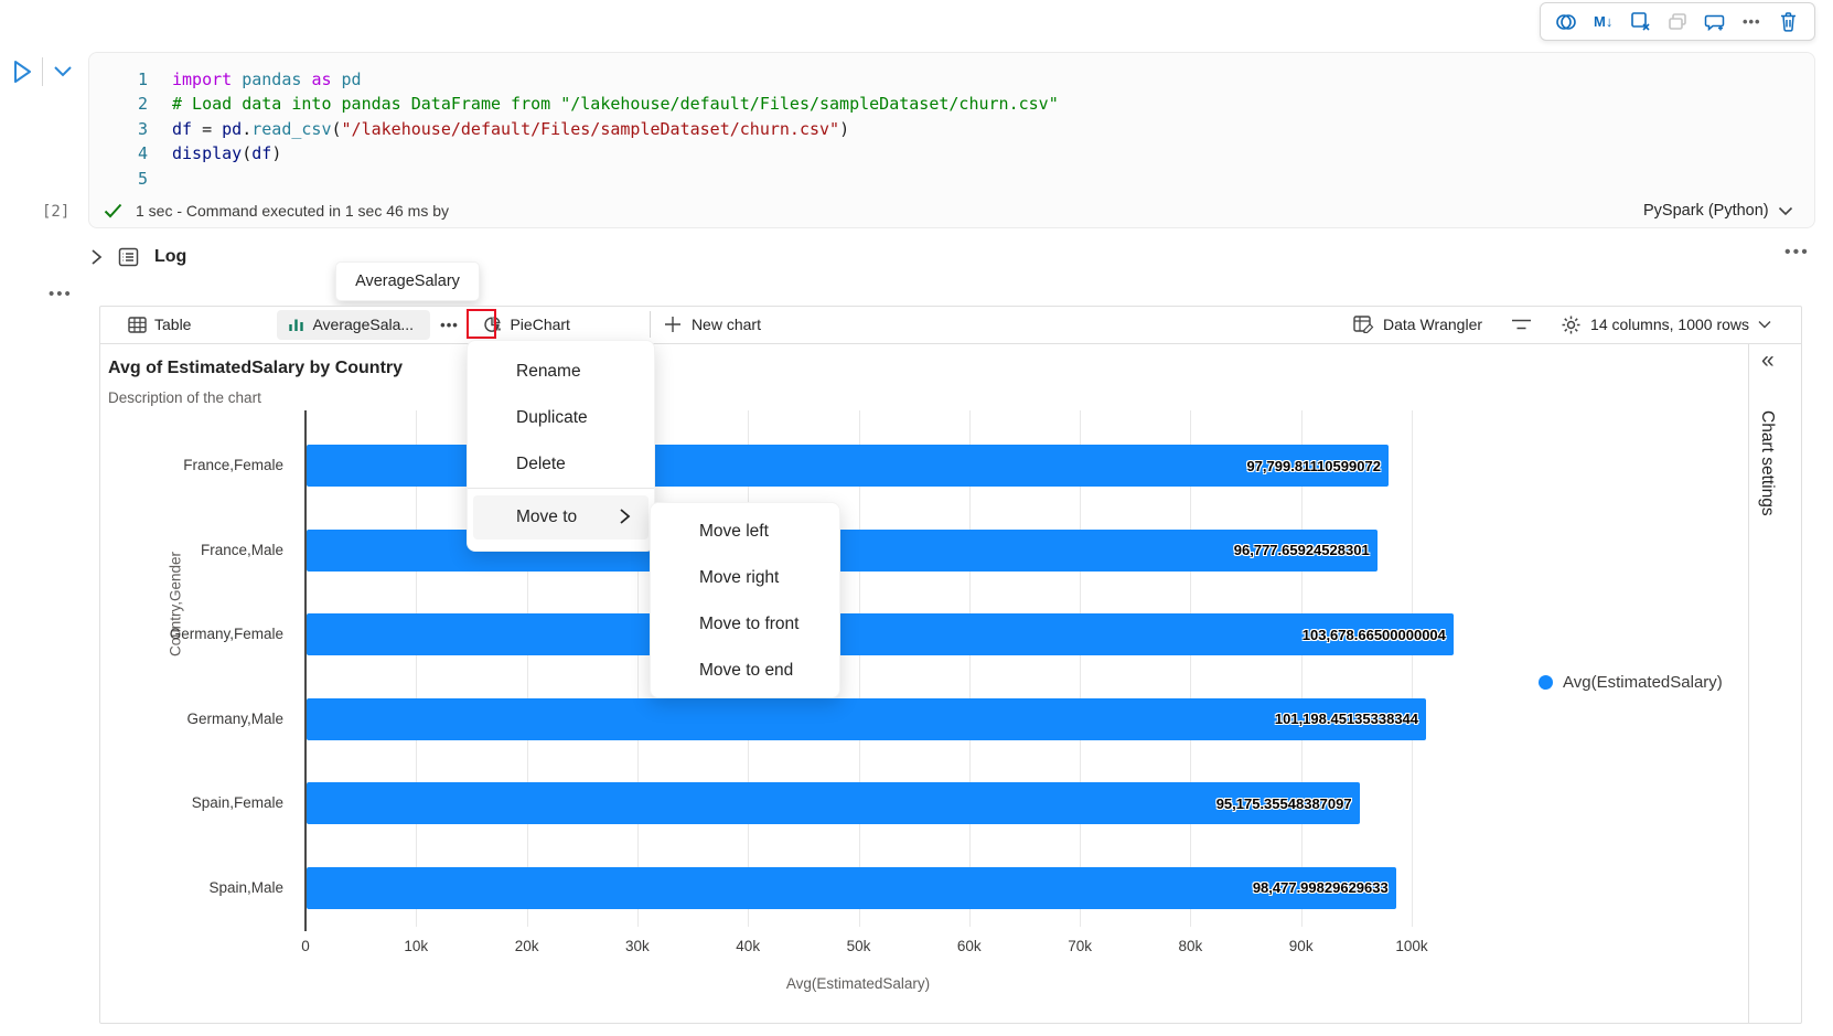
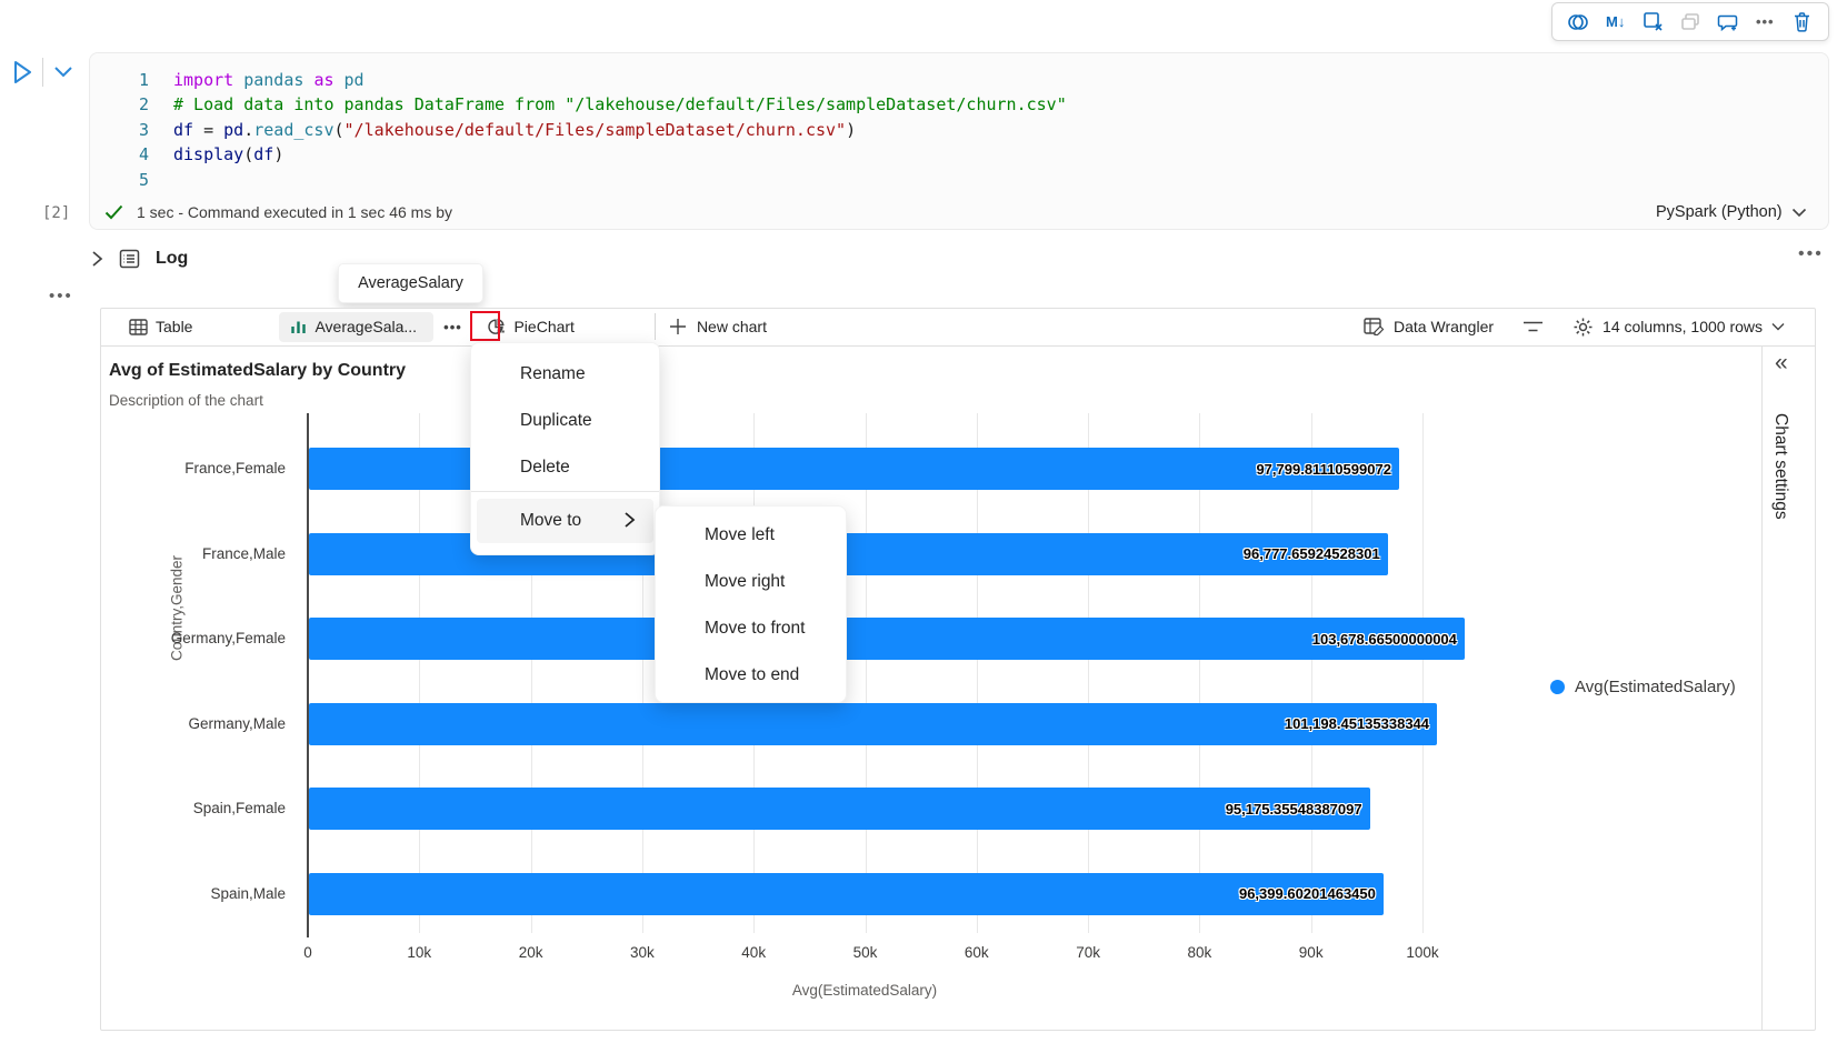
Spain,Male: 98,477.99829629633 -> 96,399.60201463450
